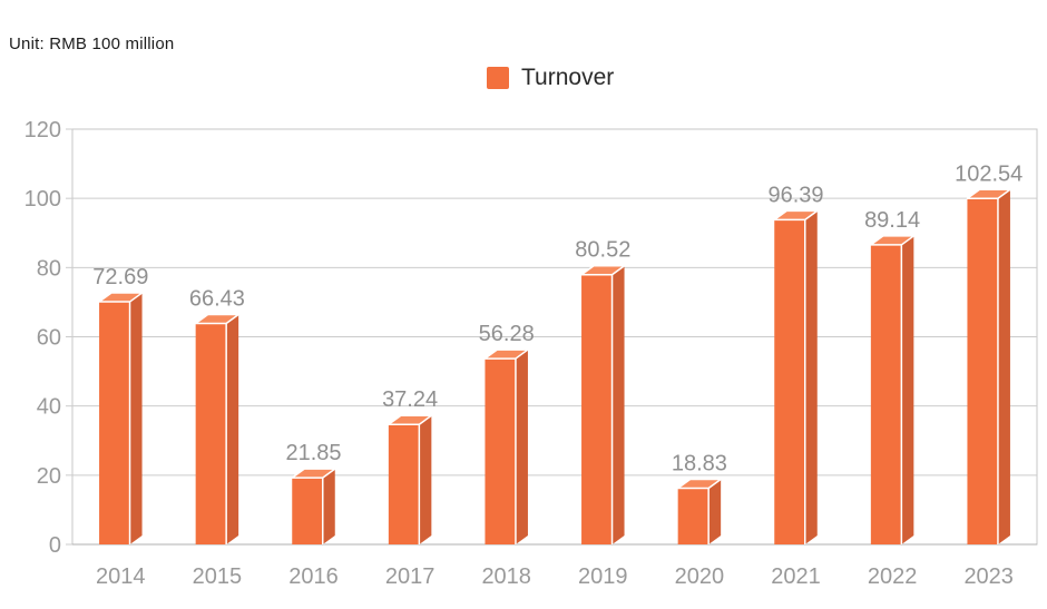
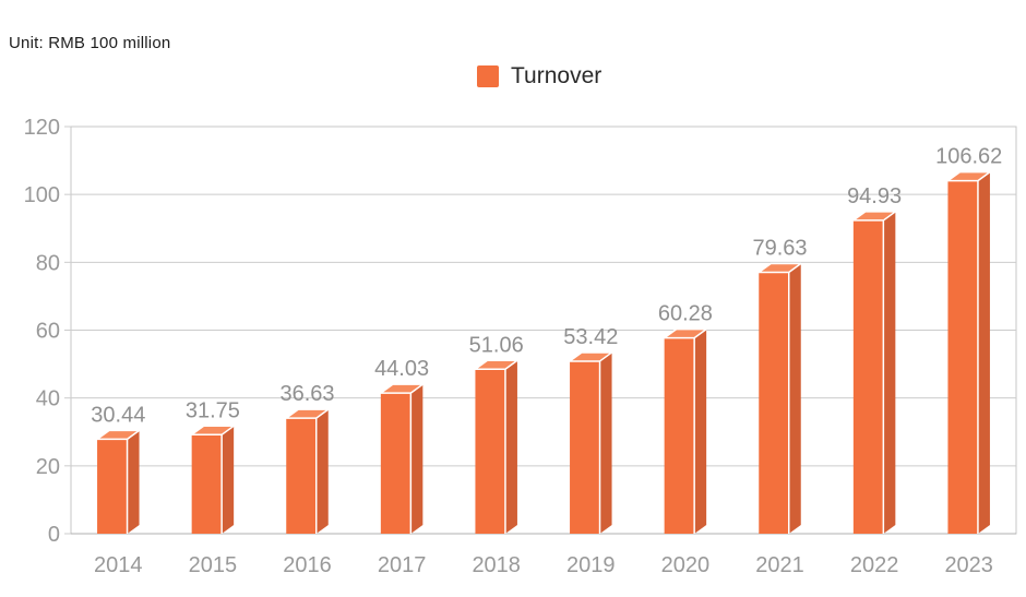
2014: 72.69 -> 30.44
2015: 66.43 -> 31.75
2016: 21.85 -> 36.63
2017: 37.24 -> 44.03
2018: 56.28 -> 51.06
2019: 80.52 -> 53.42
2020: 18.83 -> 60.28
2021: 96.39 -> 79.63
2022: 89.14 -> 94.93
2023: 102.54 -> 106.62
